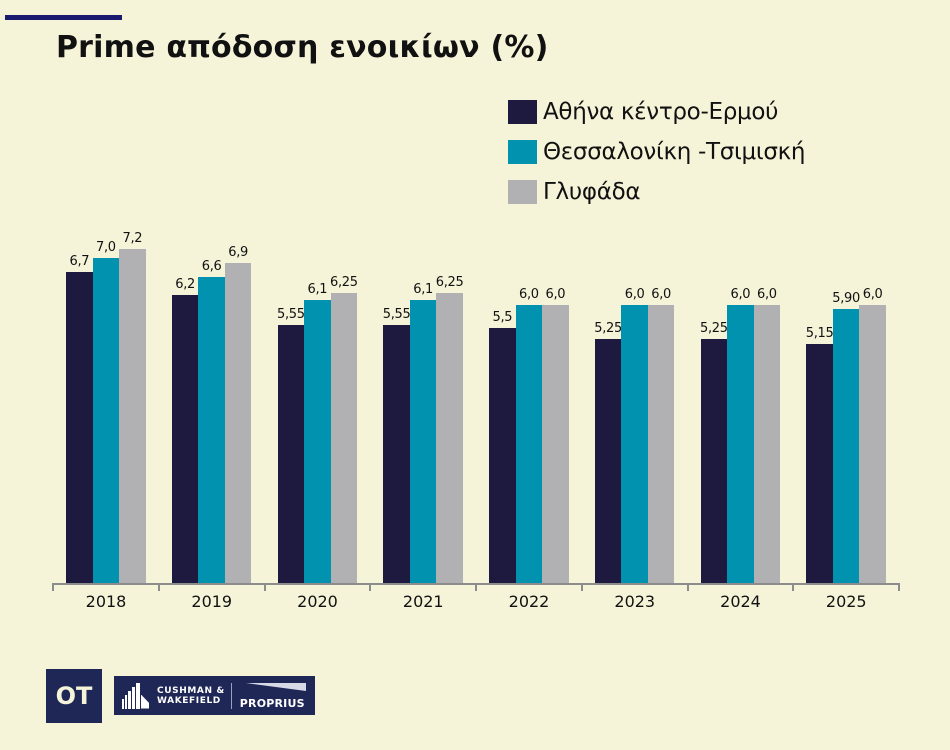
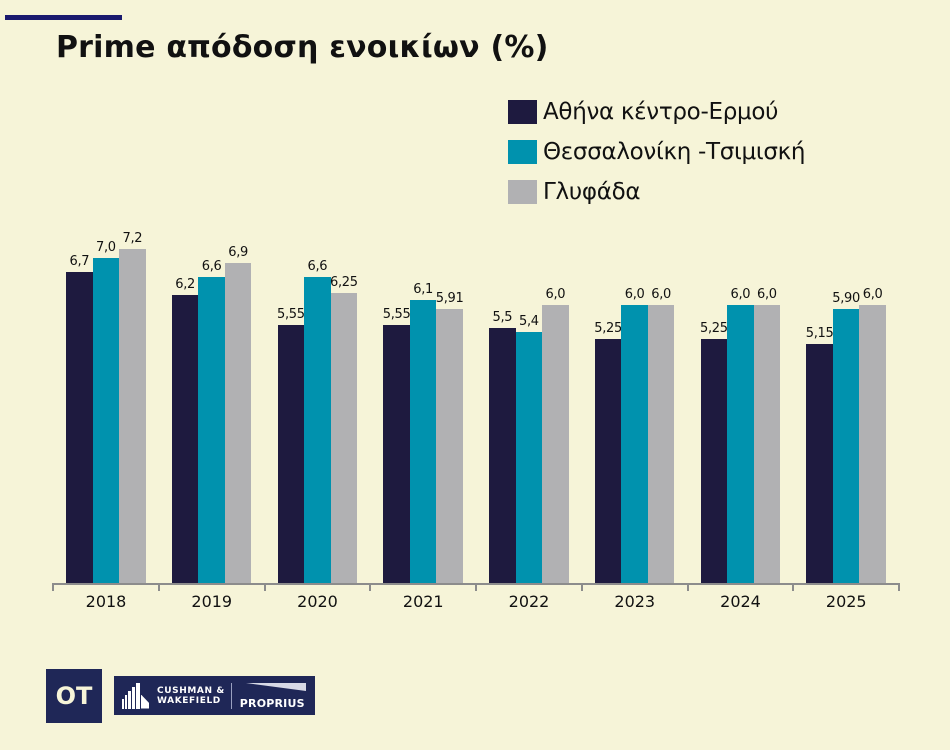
Θεσσαλονίκη -Τσιμισκή/2020: 6,1 -> 6,6
Γλυφάδα/2021: 6,25 -> 5,91
Θεσσαλονίκη -Τσιμισκή/2022: 6,0 -> 5,4
